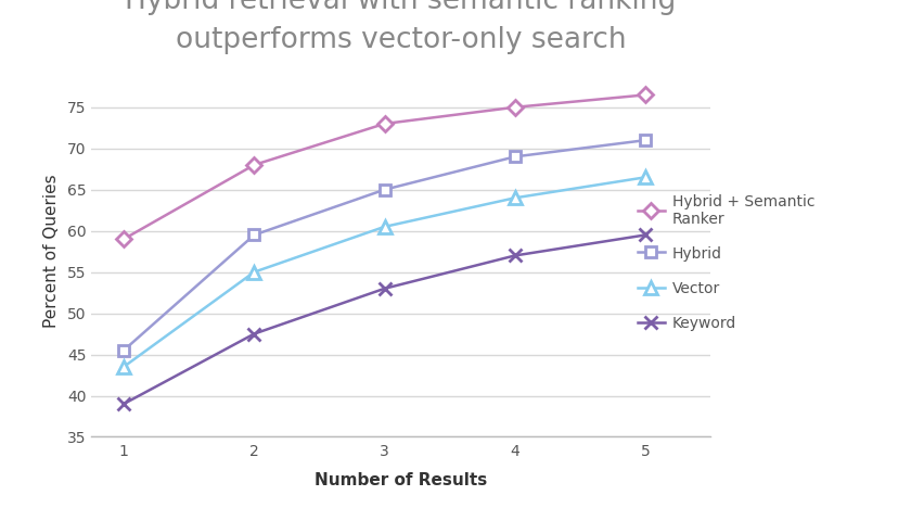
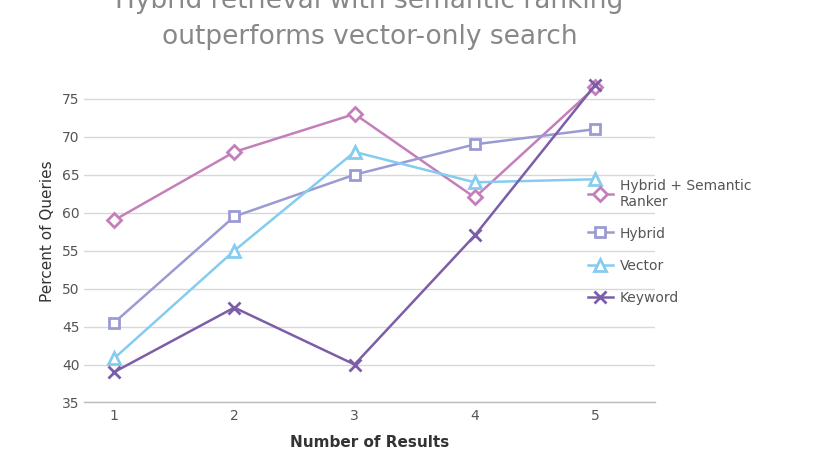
Vector/1: 43.5 -> 40.8
Vector/3: 60.5 -> 68.0
Keyword/3: 53.0 -> 40.0
Hybrid + Semantic Ranker/4: 75.0 -> 62.0
Vector/5: 66.5 -> 64.4
Keyword/5: 59.5 -> 76.8
